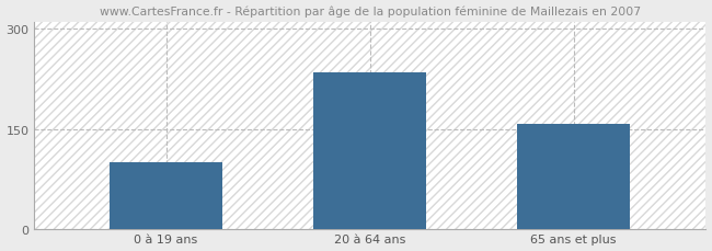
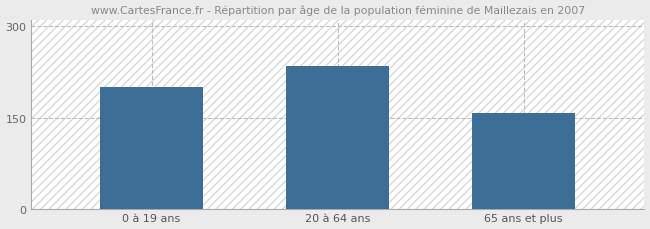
0 à 19 ans: 100 -> 200
